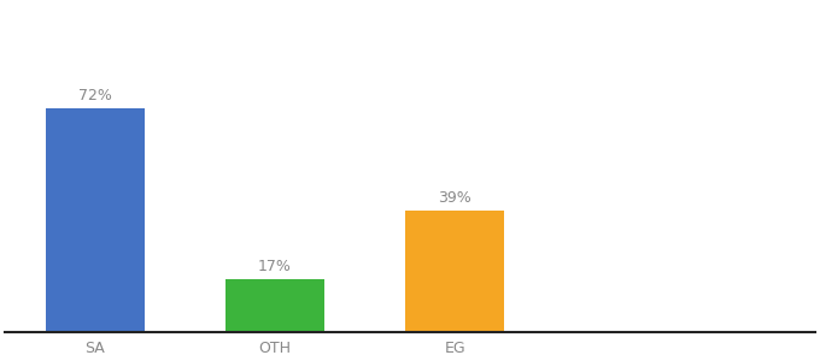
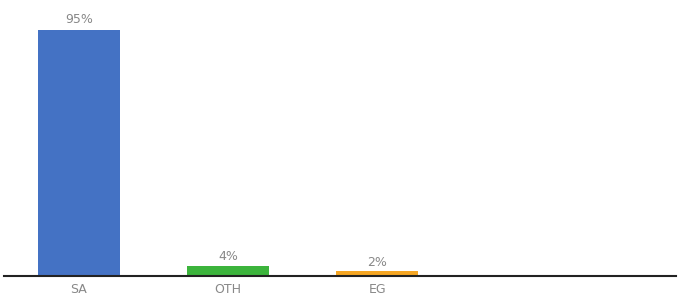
SA: 72% -> 95%
OTH: 17% -> 4%
EG: 39% -> 2%
